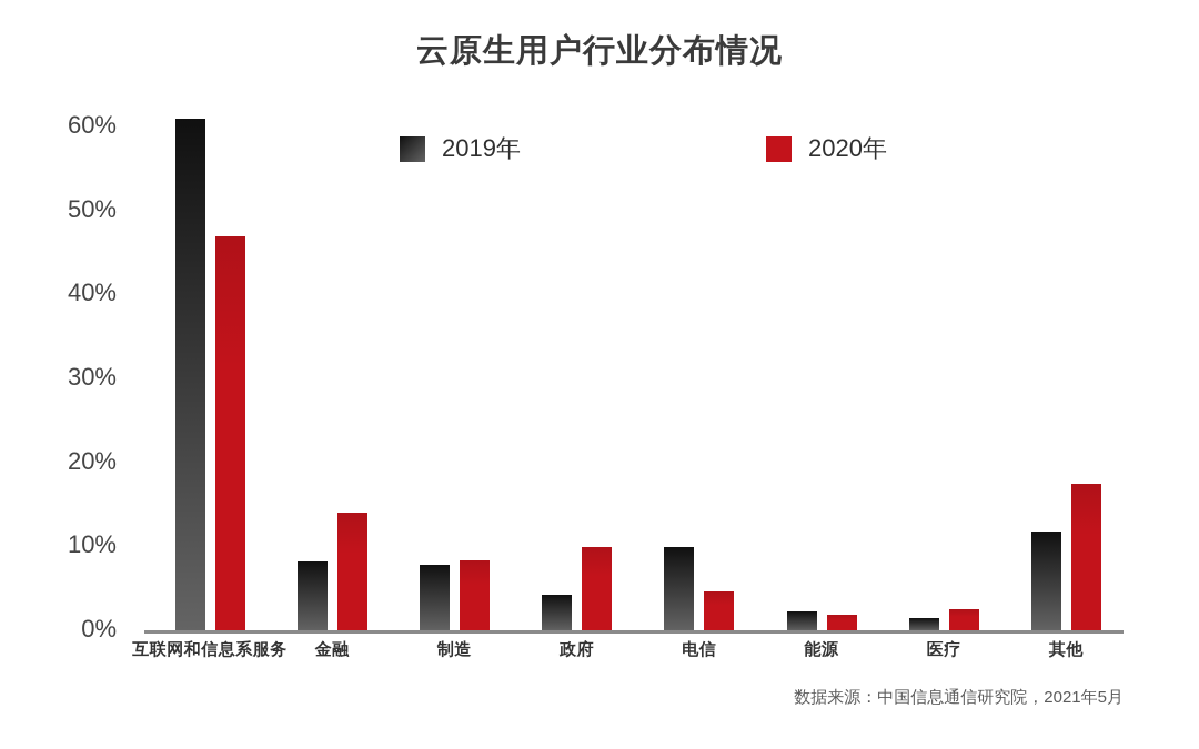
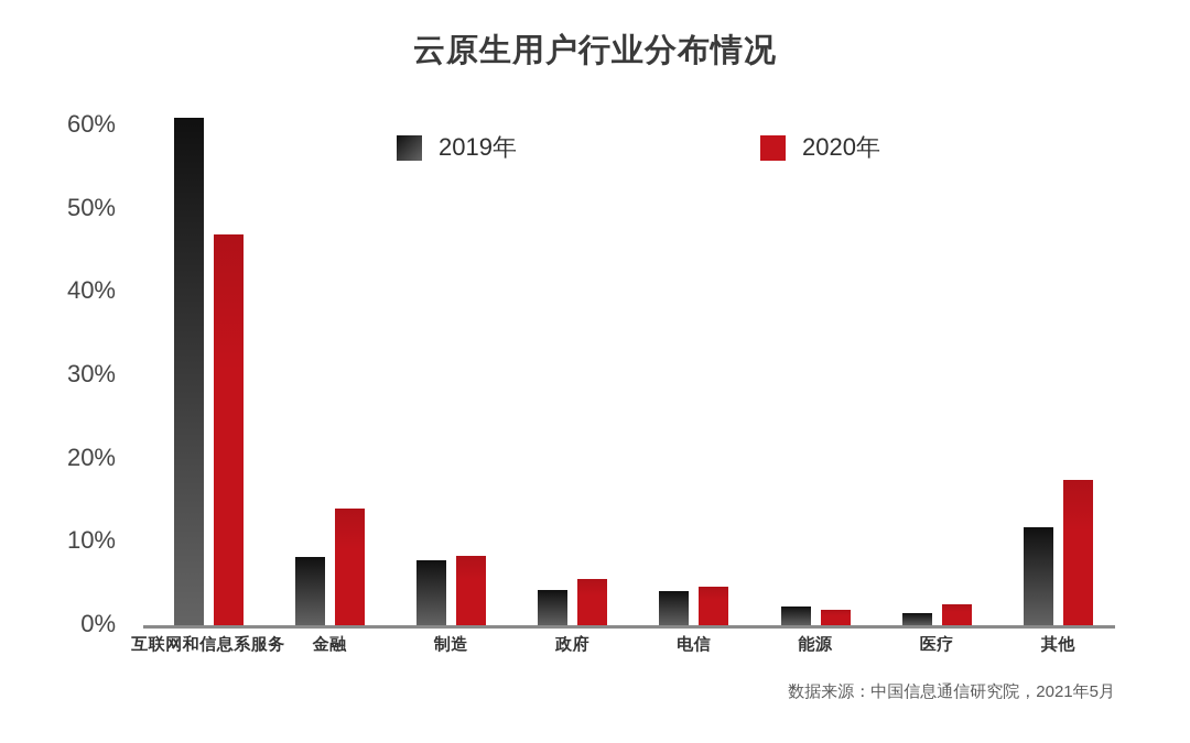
2020年/政府: 10% -> 6%
2019年/电信: 10% -> 4%
